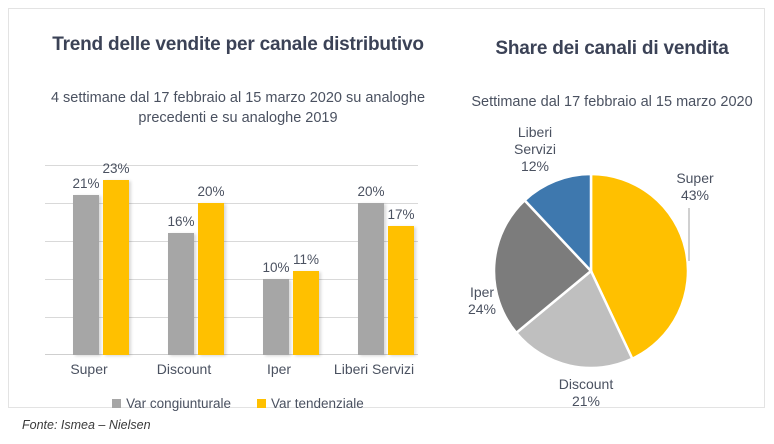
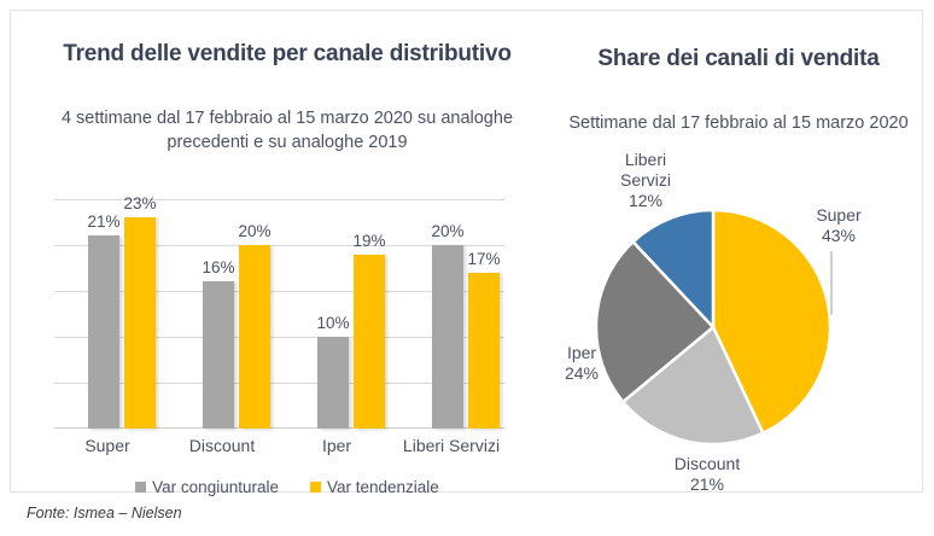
Trend delle vendite per canale distributivo/Var tendenziale/Iper: 11% -> 19%
